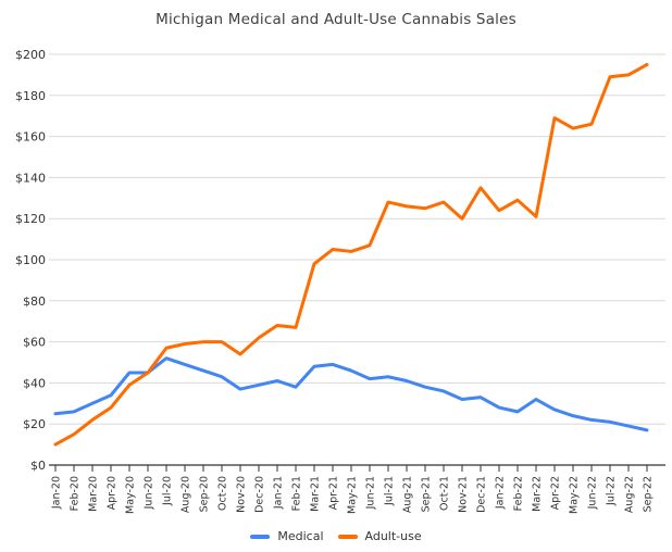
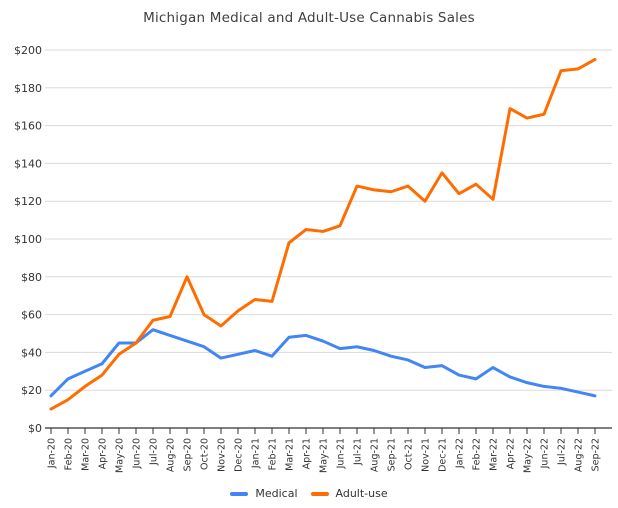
Medical/Jan-20: $25 -> $17
Adult-use/Sep-20: $60 -> $80
